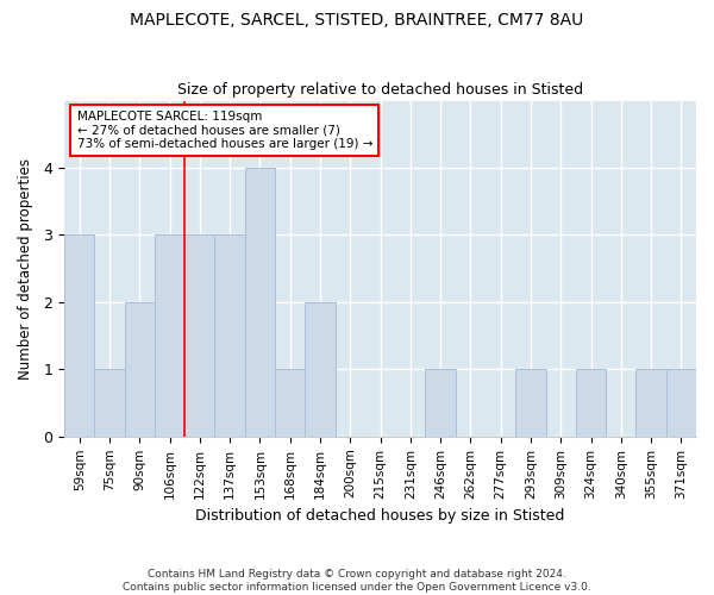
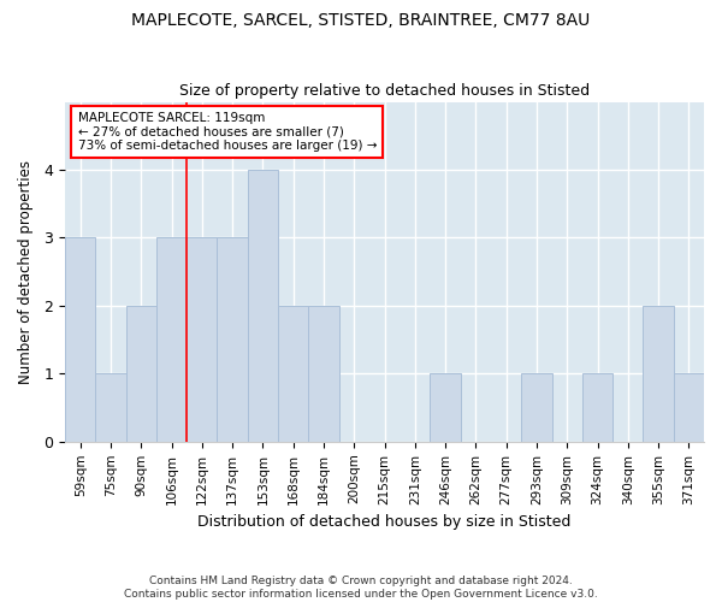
168sqm: 1 -> 2
355sqm: 1 -> 2
